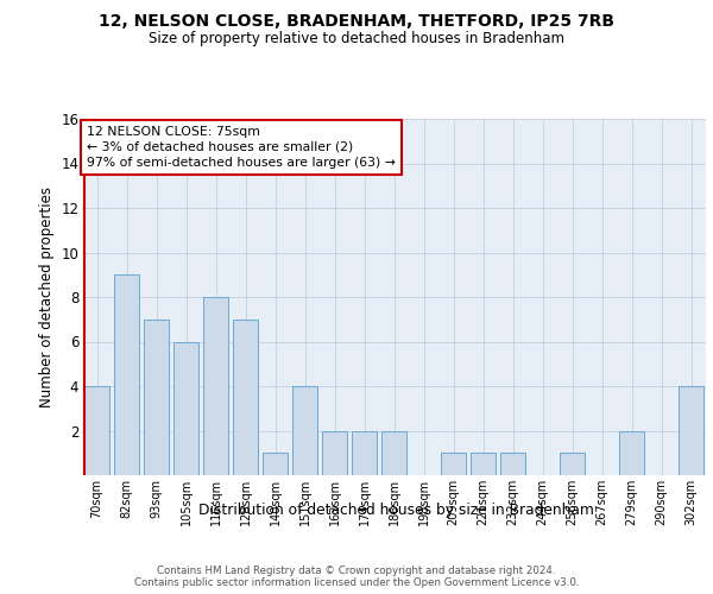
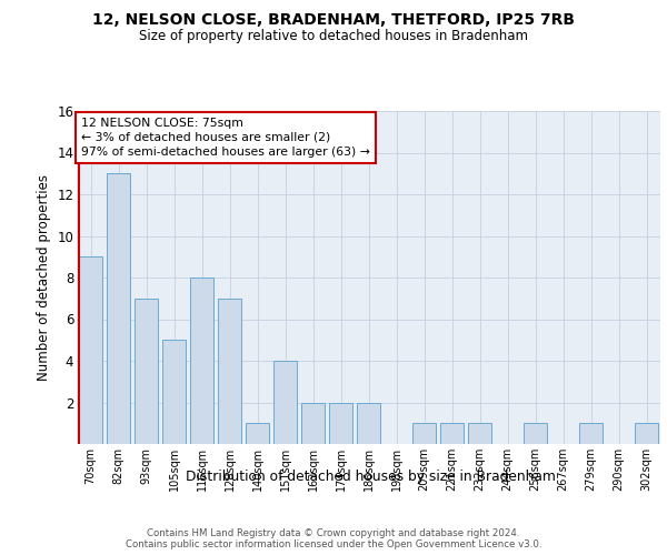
70sqm: 4 -> 9
82sqm: 9 -> 13
105sqm: 6 -> 5
279sqm: 2 -> 1
302sqm: 4 -> 1
